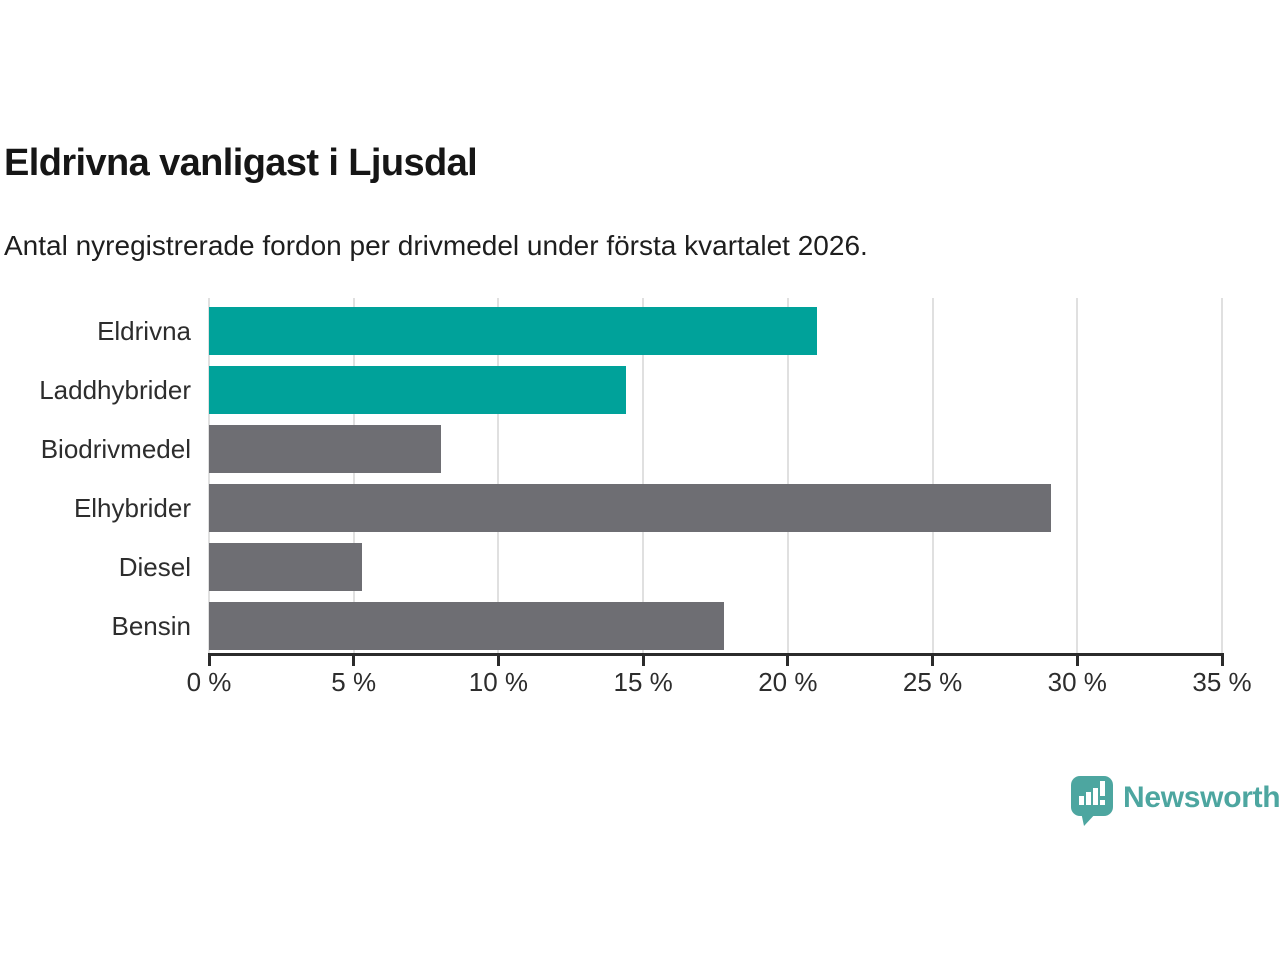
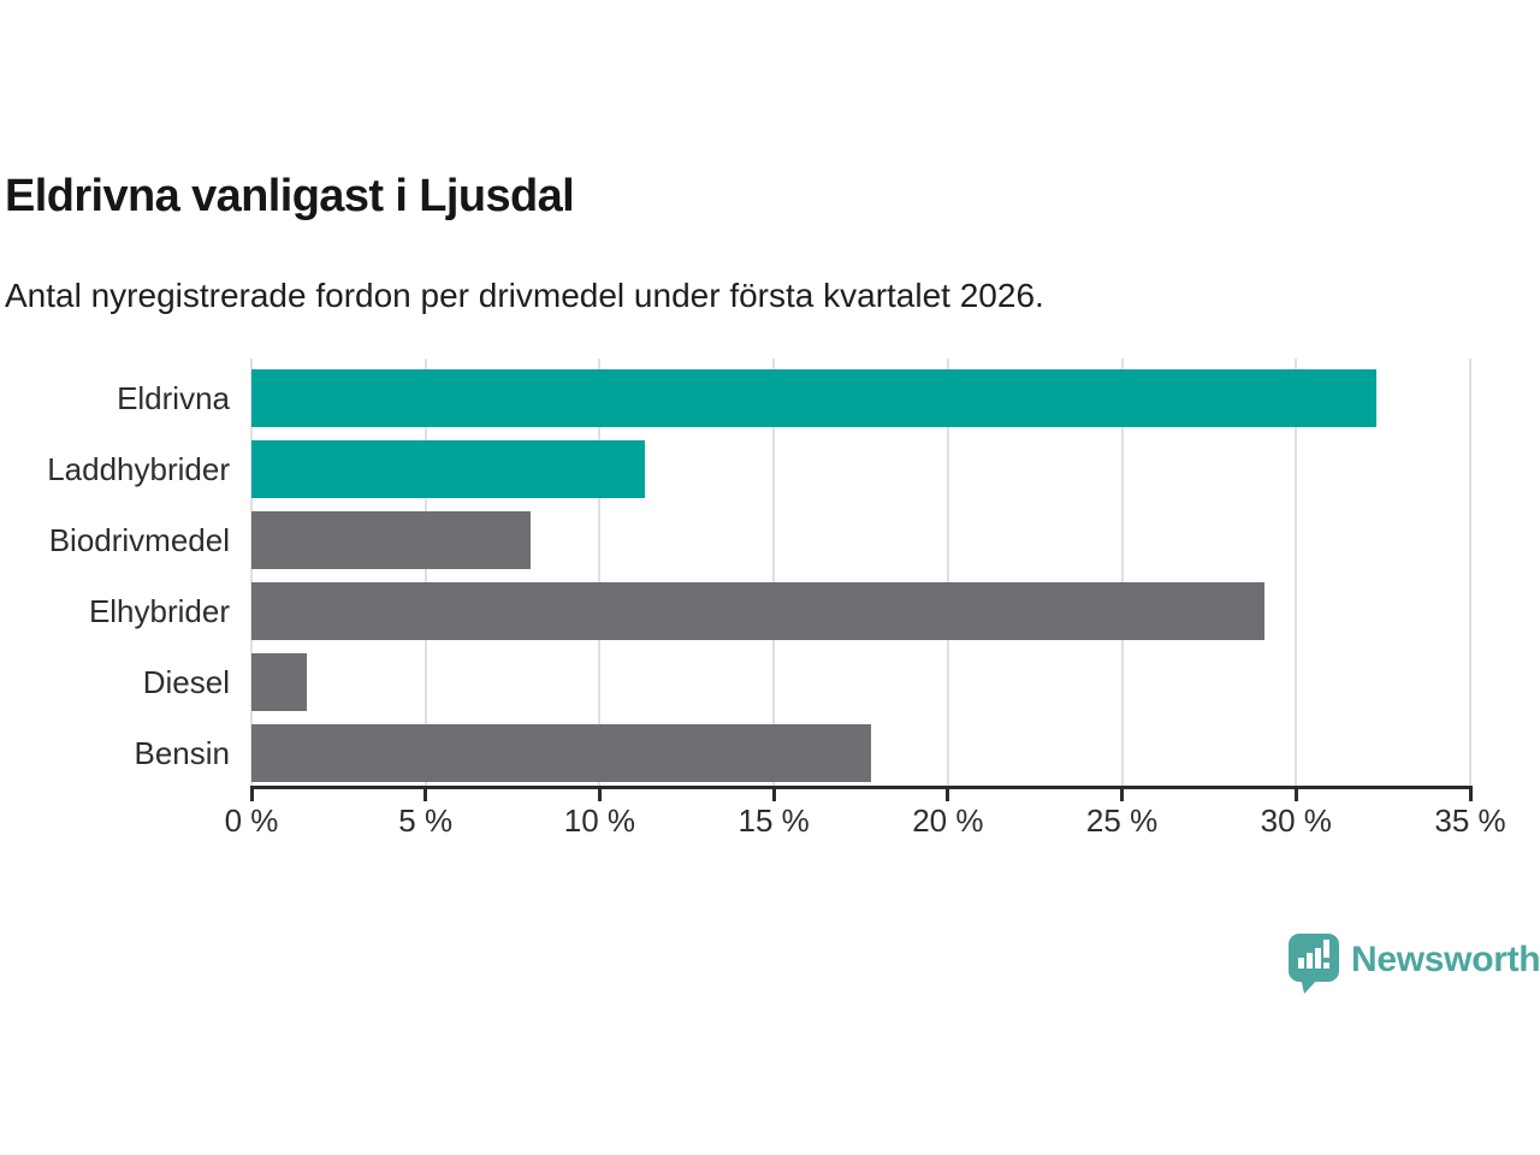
Eldrivna: 21.0% -> 32.3%
Laddhybrider: 14.4% -> 11.3%
Diesel: 5.3% -> 1.6%
